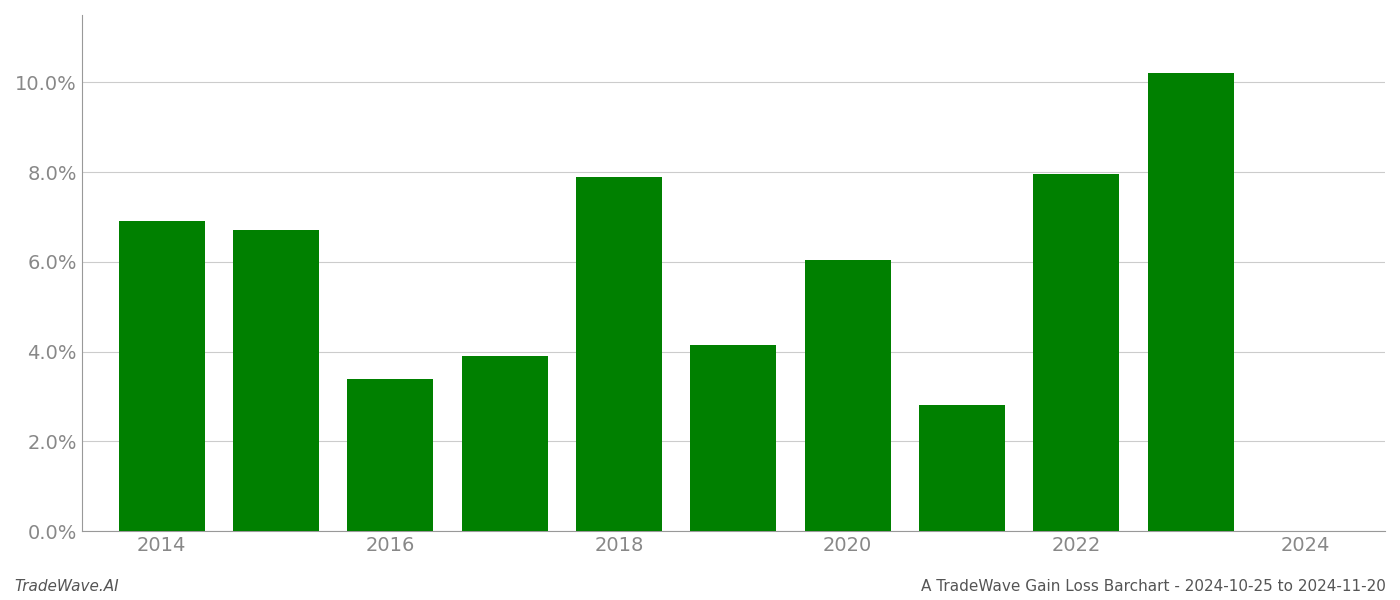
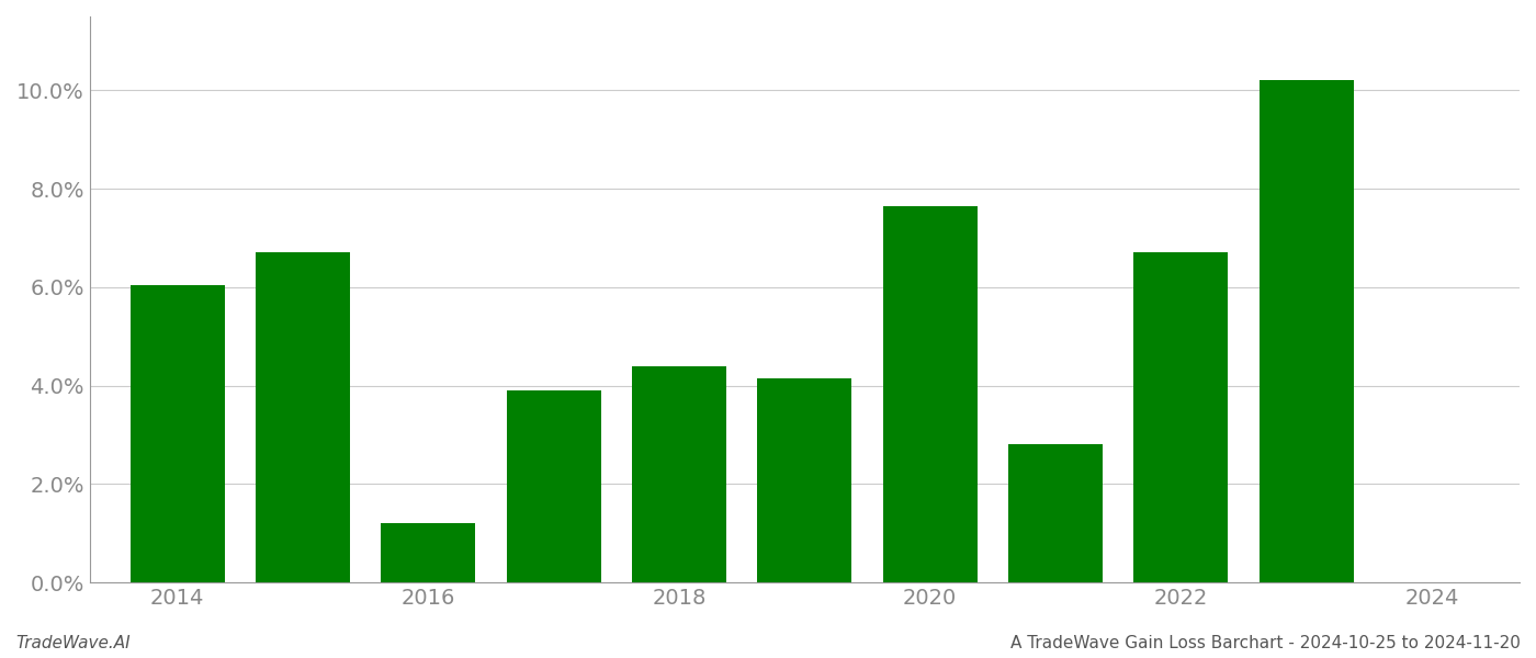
2014: 6.90% -> 6.05%
2016: 3.40% -> 1.20%
2018: 7.90% -> 4.40%
2020: 6.05% -> 7.65%
2022: 7.95% -> 6.70%
